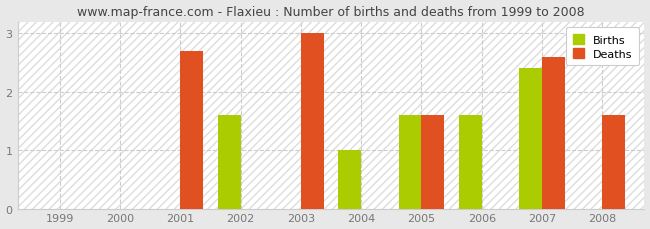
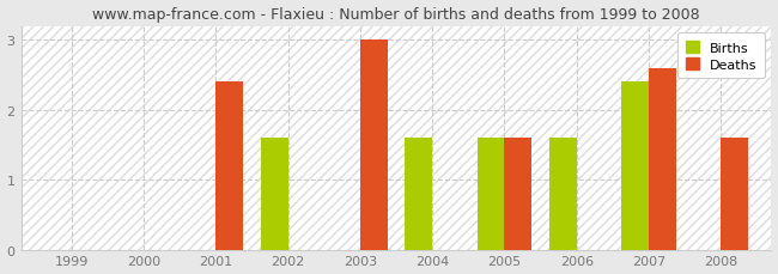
Deaths/2001: 2.7 -> 2.4
Births/2004: 1.0 -> 1.6
